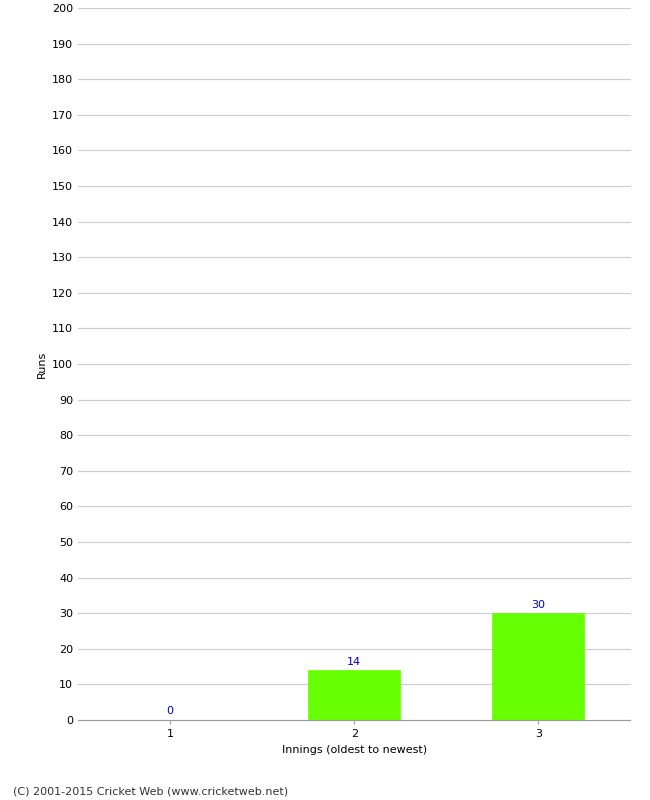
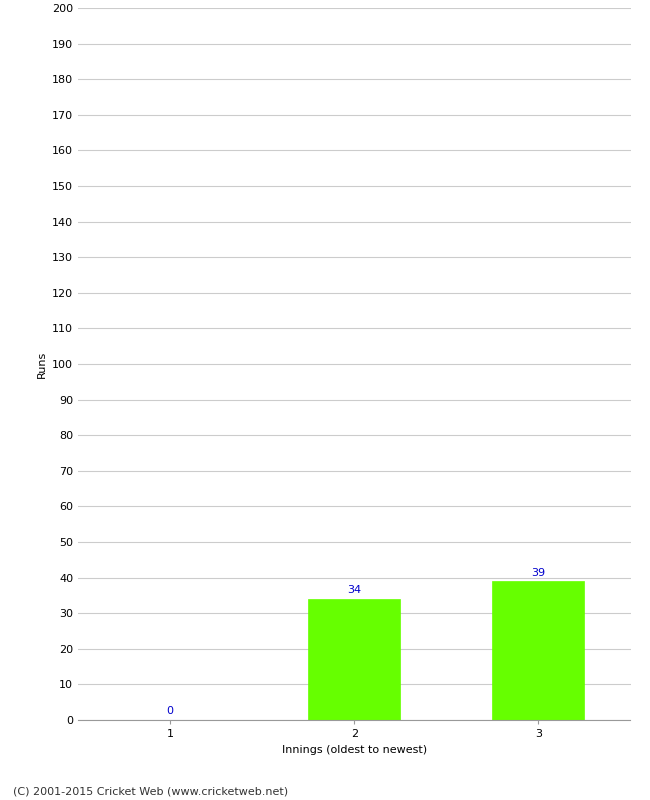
2: 14 -> 34
3: 30 -> 39
